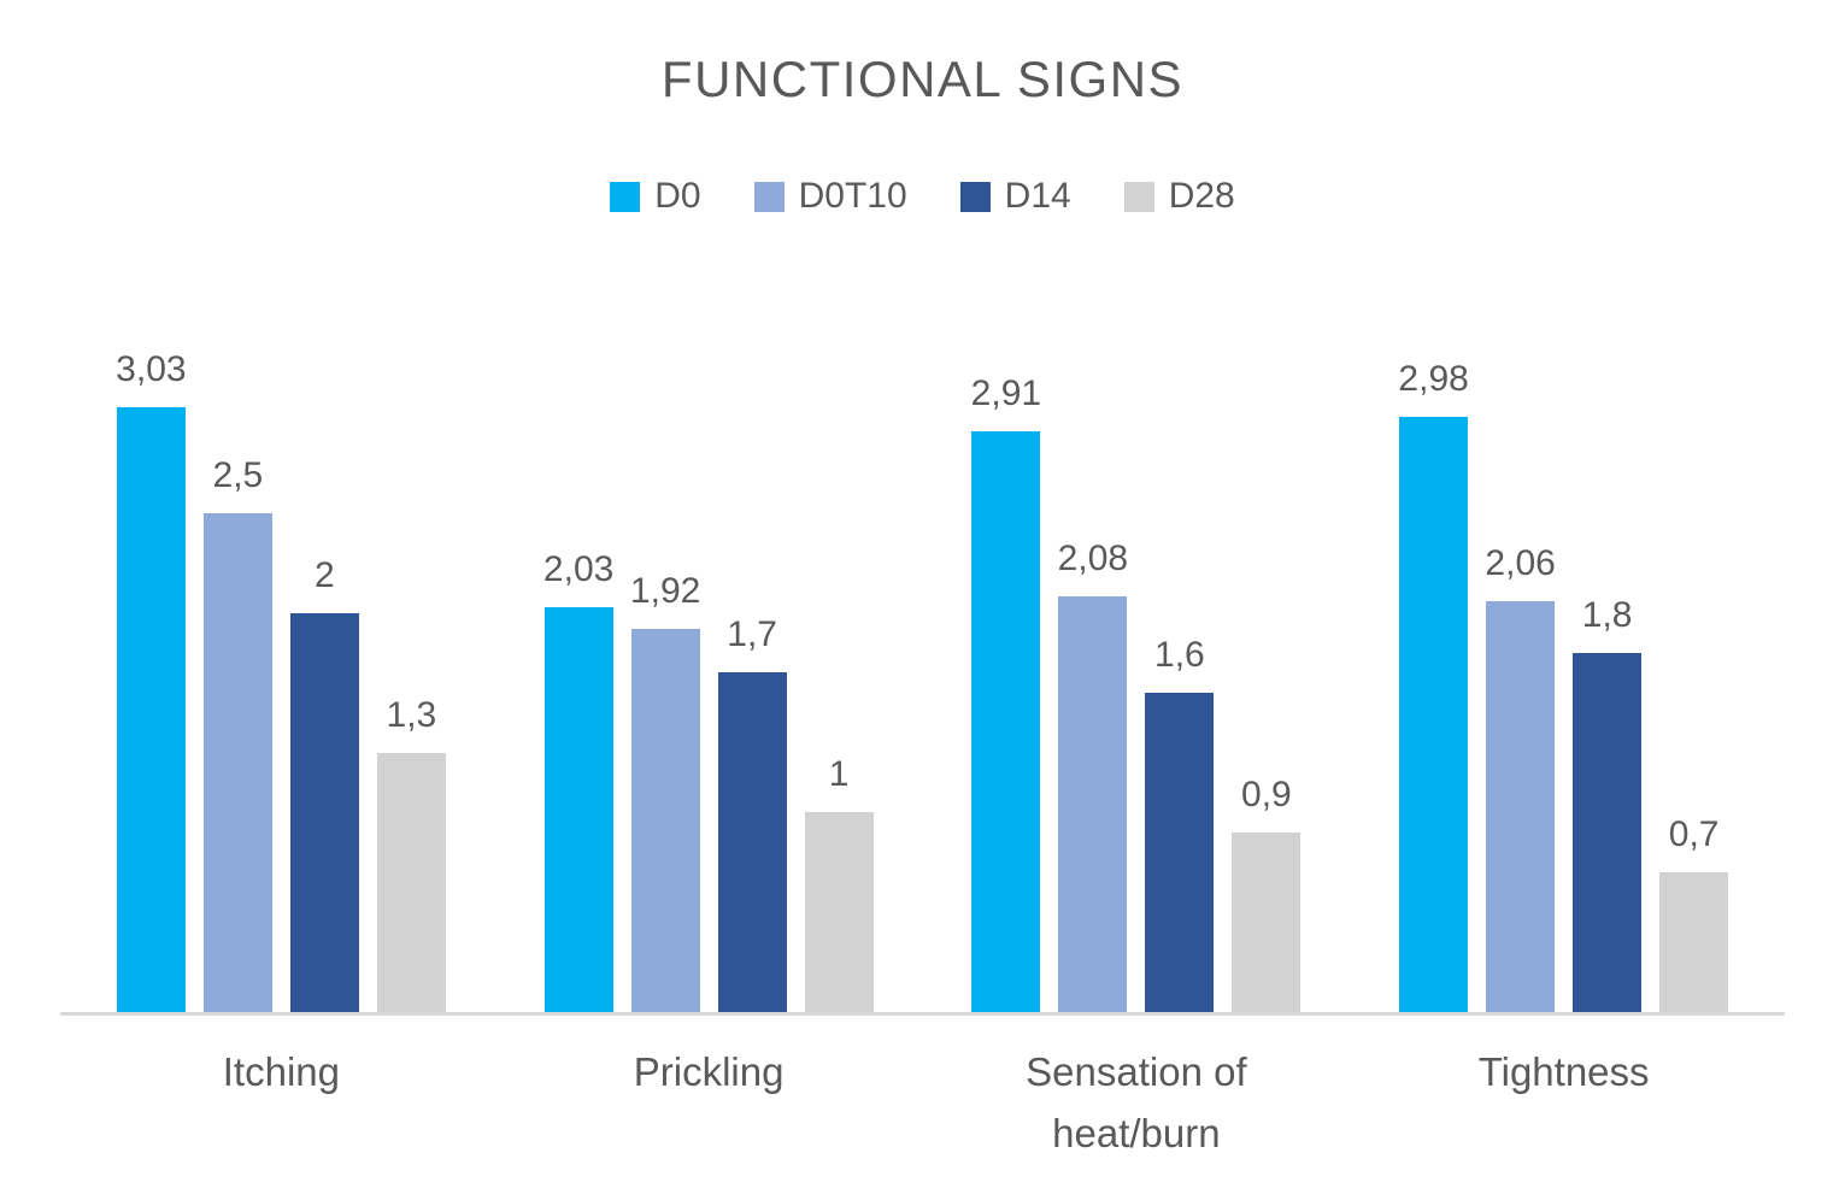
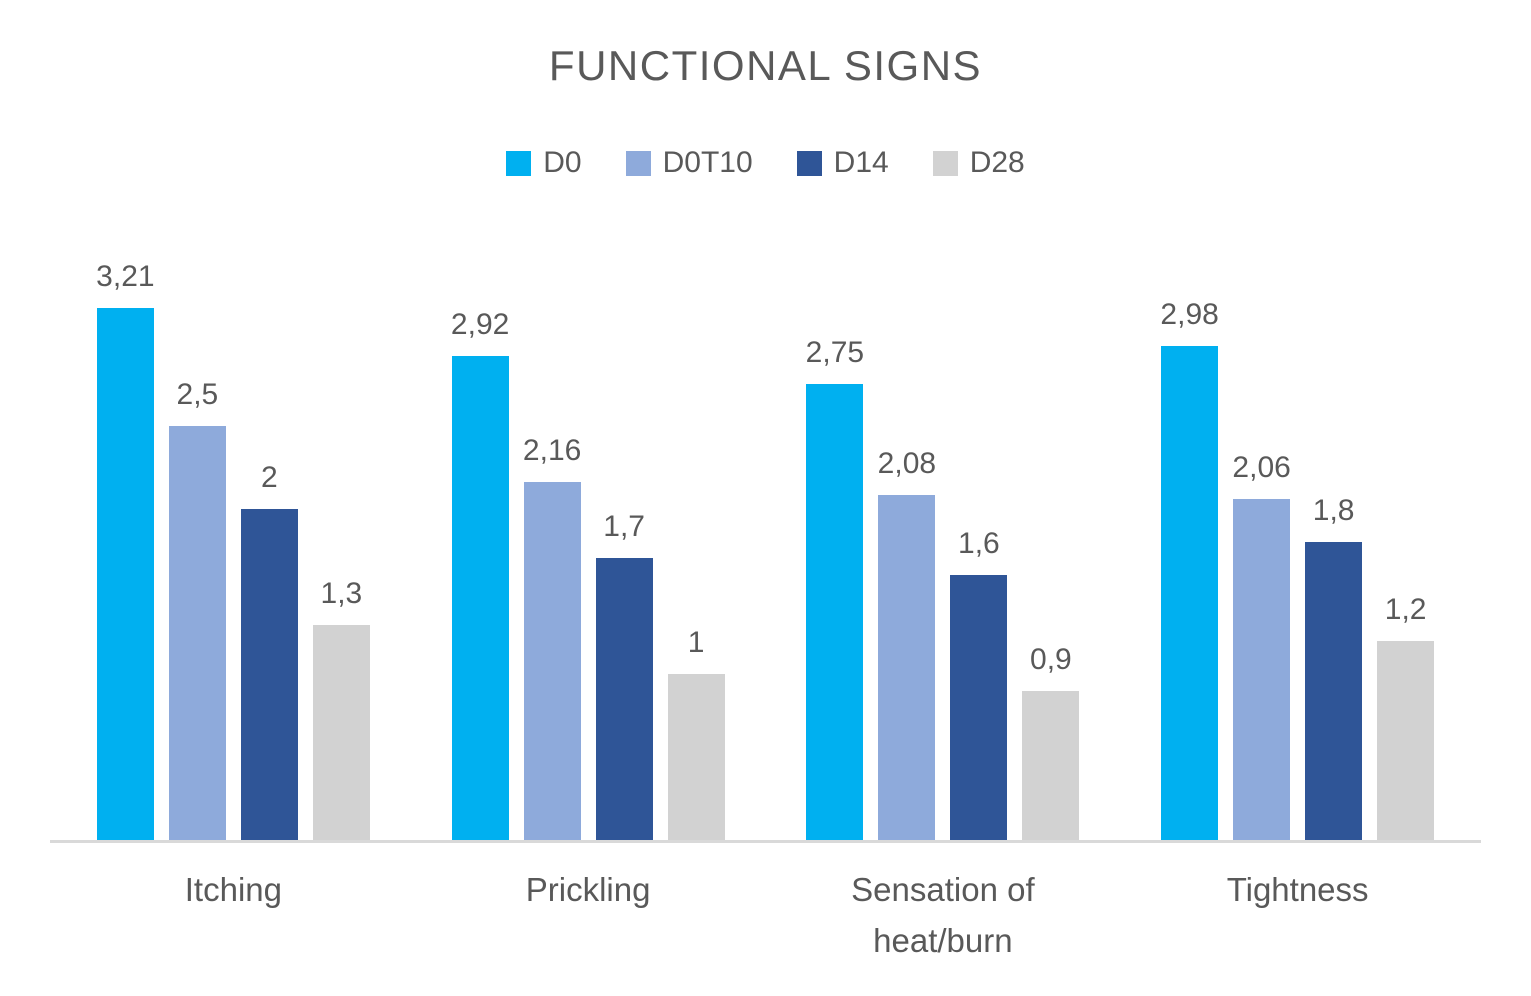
D0/Itching: 3,03 -> 3,21
D0/Prickling: 2,03 -> 2,92
D0T10/Prickling: 1,92 -> 2,16
D0/Sensation of heat/burn: 2,91 -> 2,75
D28/Tightness: 0,7 -> 1,2
